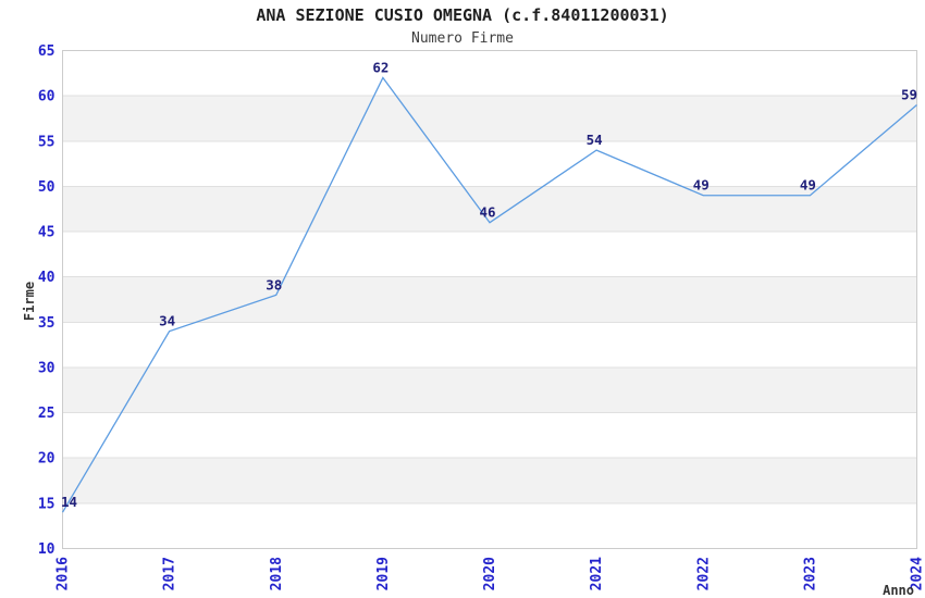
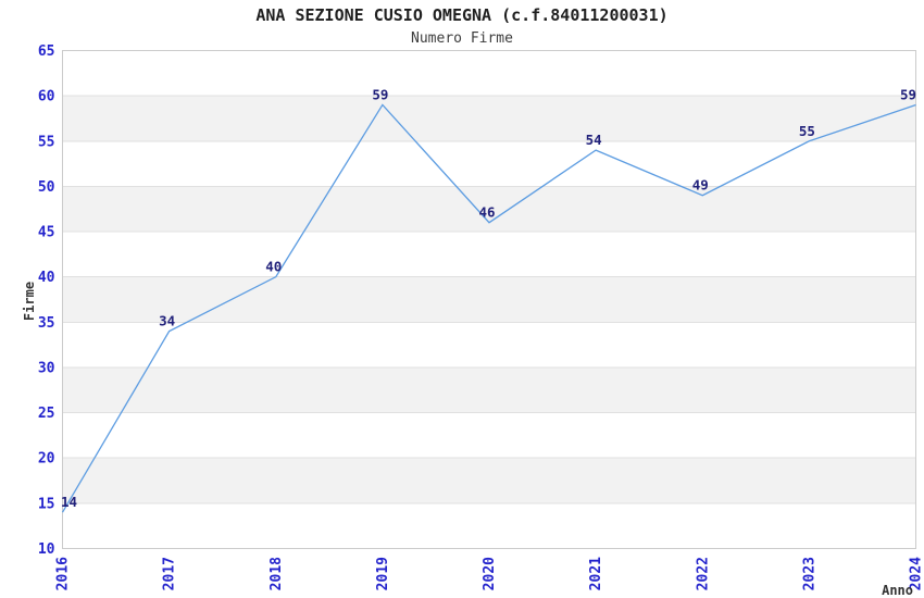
2018: 38 -> 40
2019: 62 -> 59
2023: 49 -> 55
